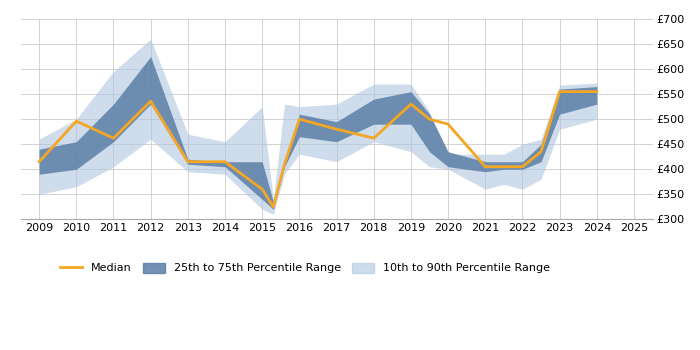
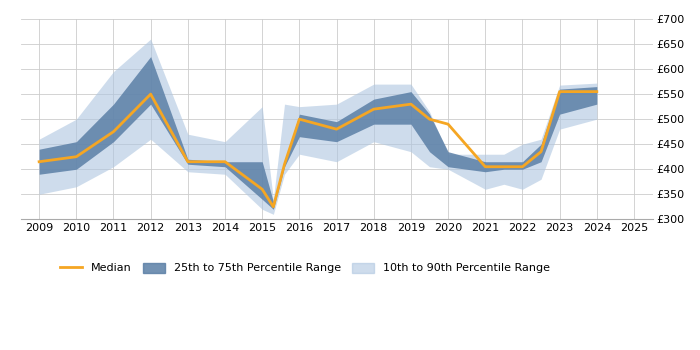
Median/2010: £496 -> £425
Median/2011: £462 -> £475
Median/2012: £536 -> £550
Median/2018: £462 -> £520
